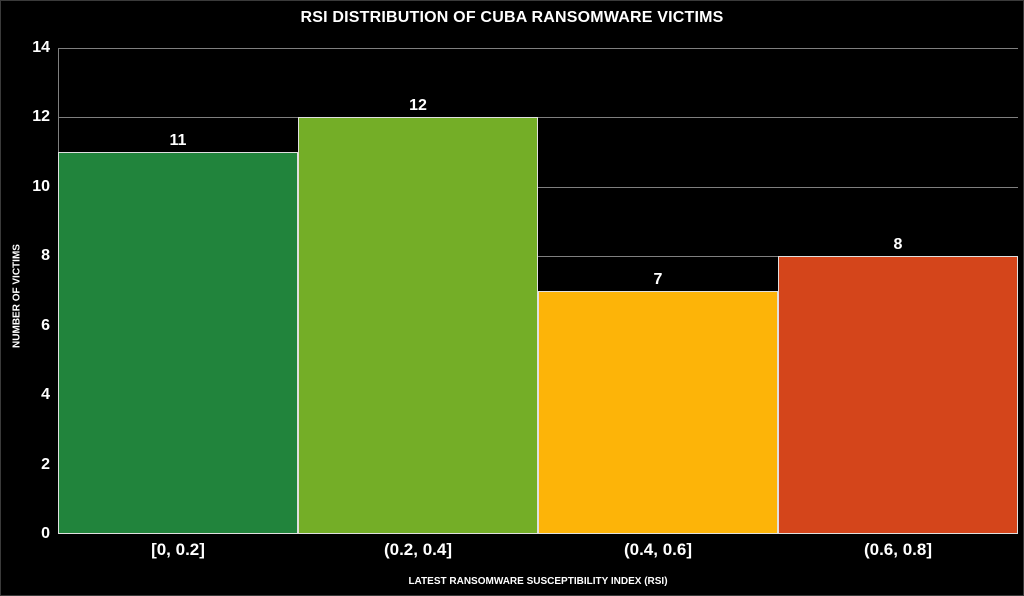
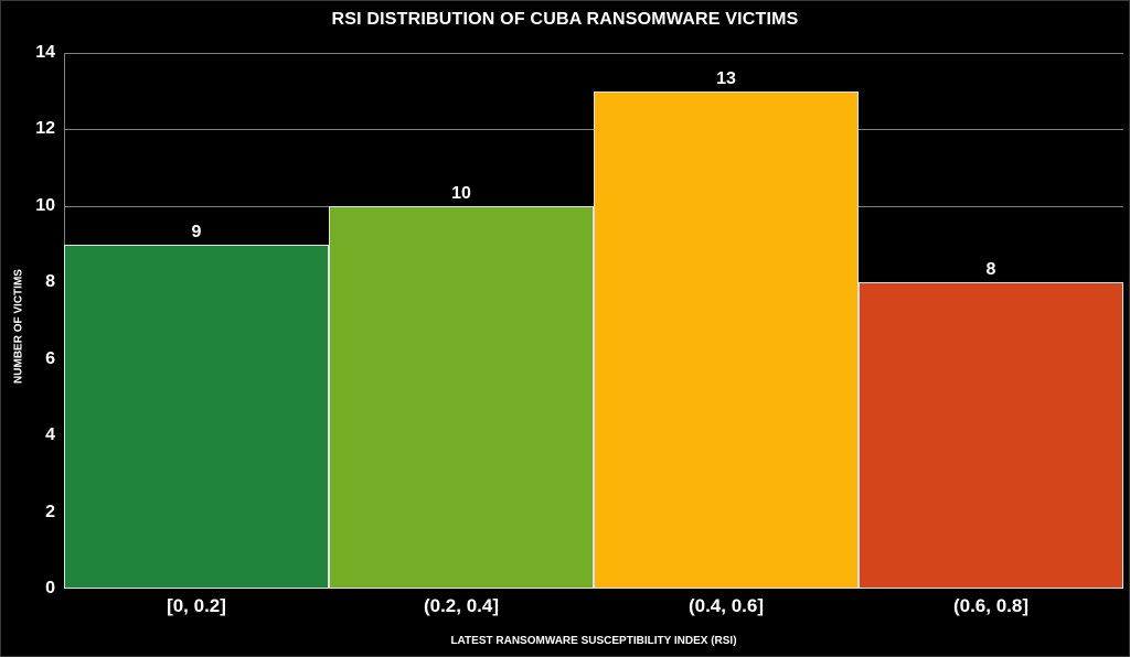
[0, 0.2]: 11 -> 9
(0.2, 0.4]: 12 -> 10
(0.4, 0.6]: 7 -> 13
